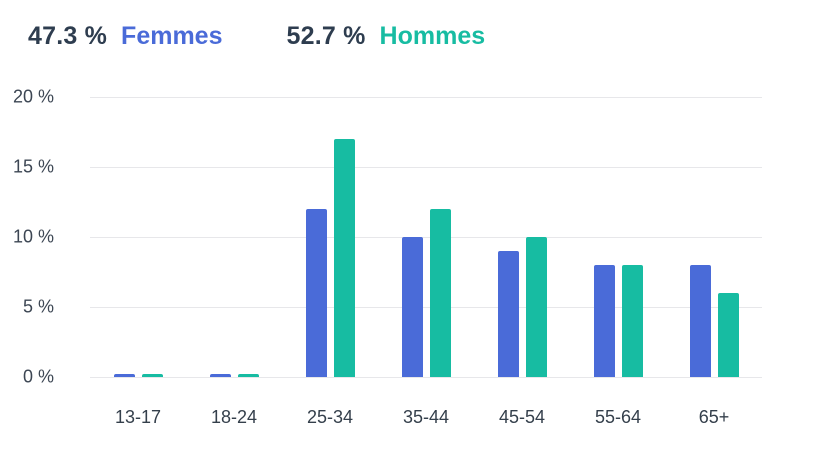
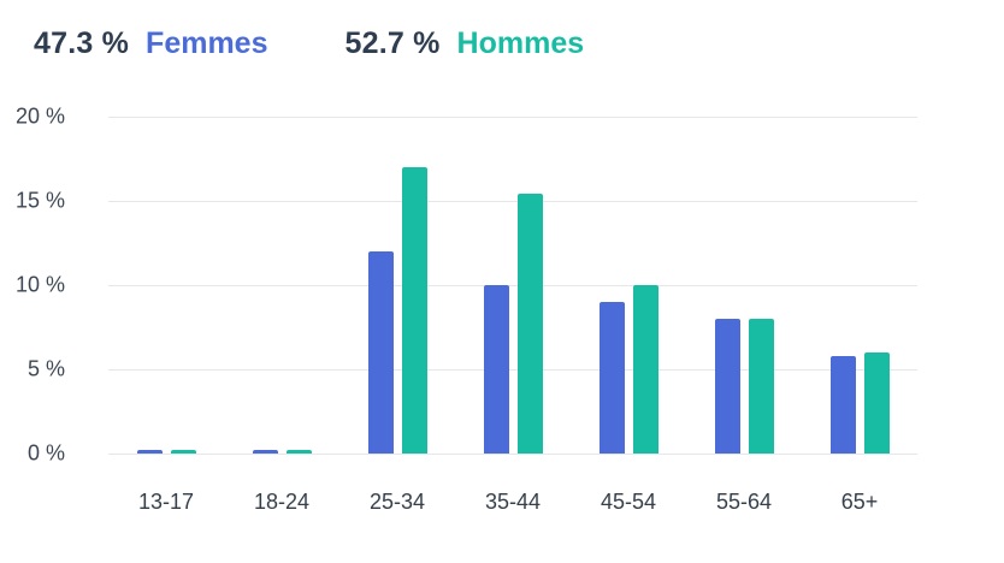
Hommes/35-44: 12.0% -> 15.4%
Femmes/65+: 8.0% -> 5.8%
